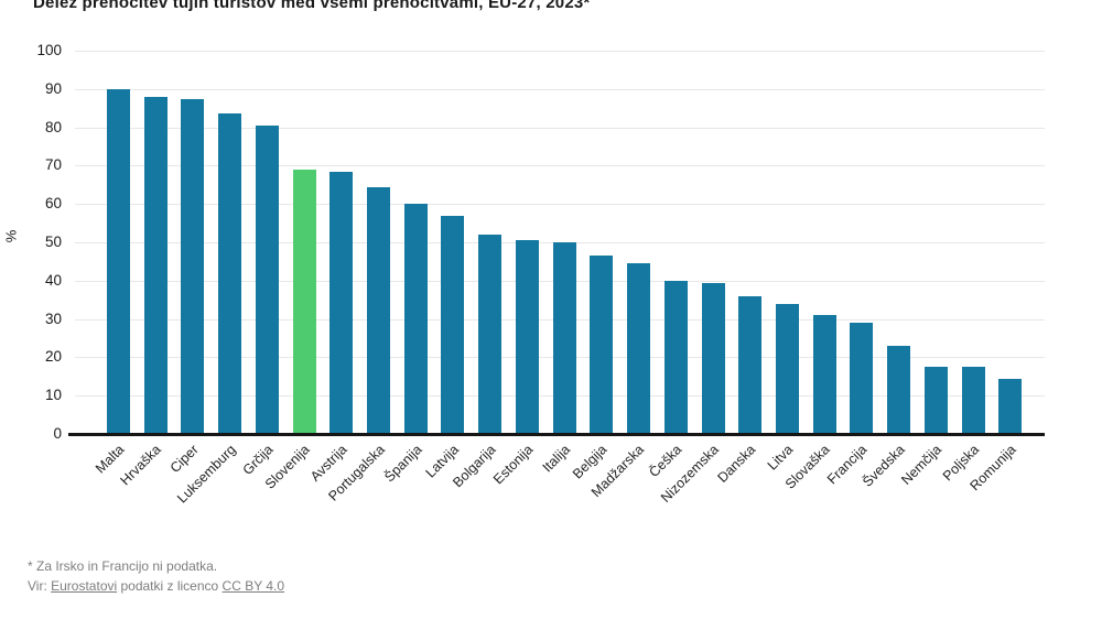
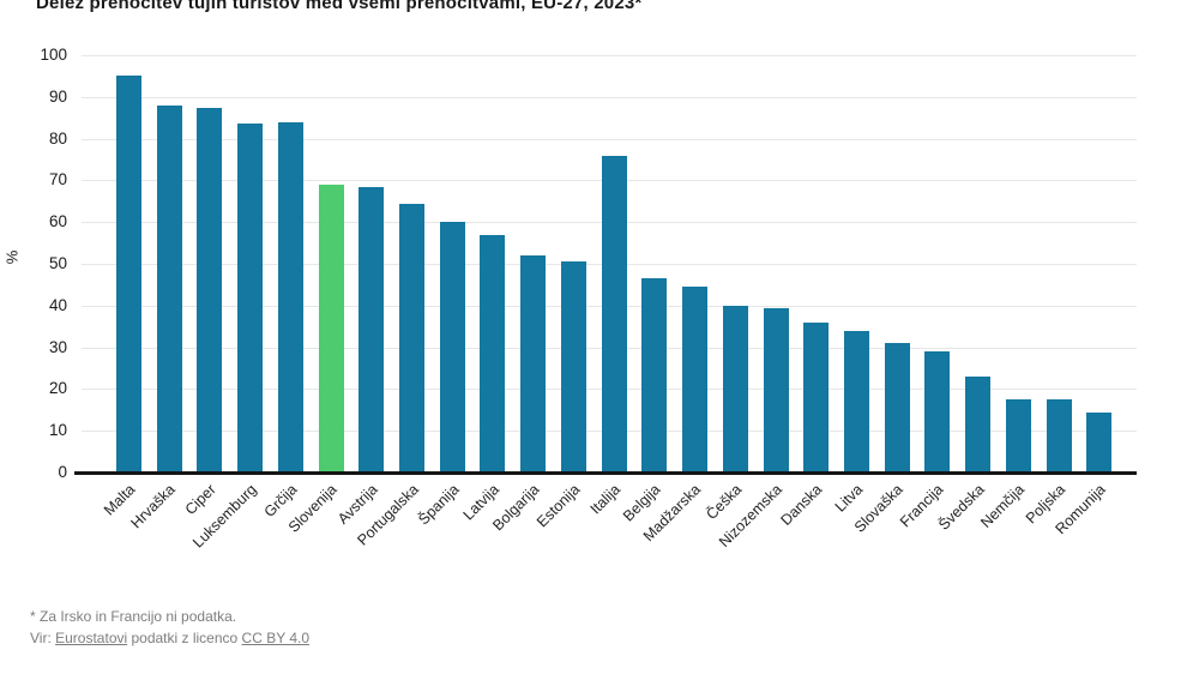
Malta: 90 -> 95
Grčija: 80 -> 84
Italija: 50 -> 76
